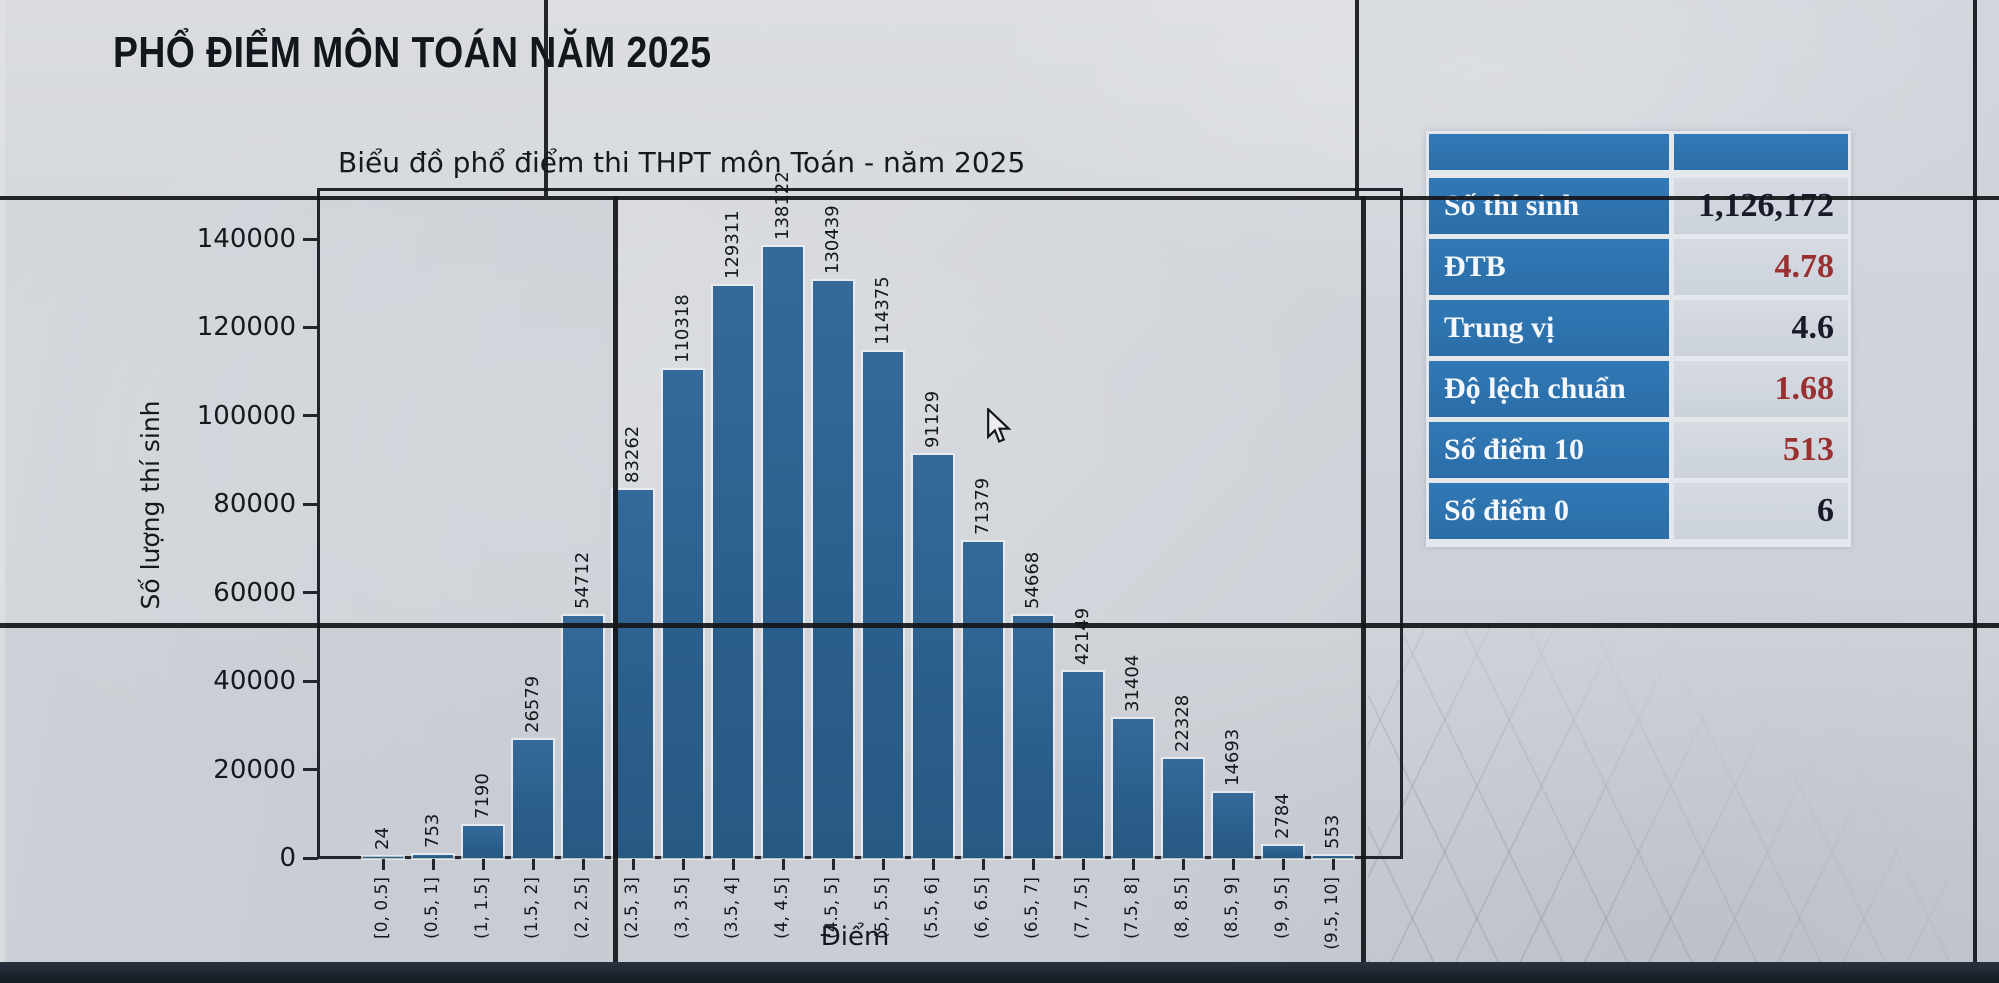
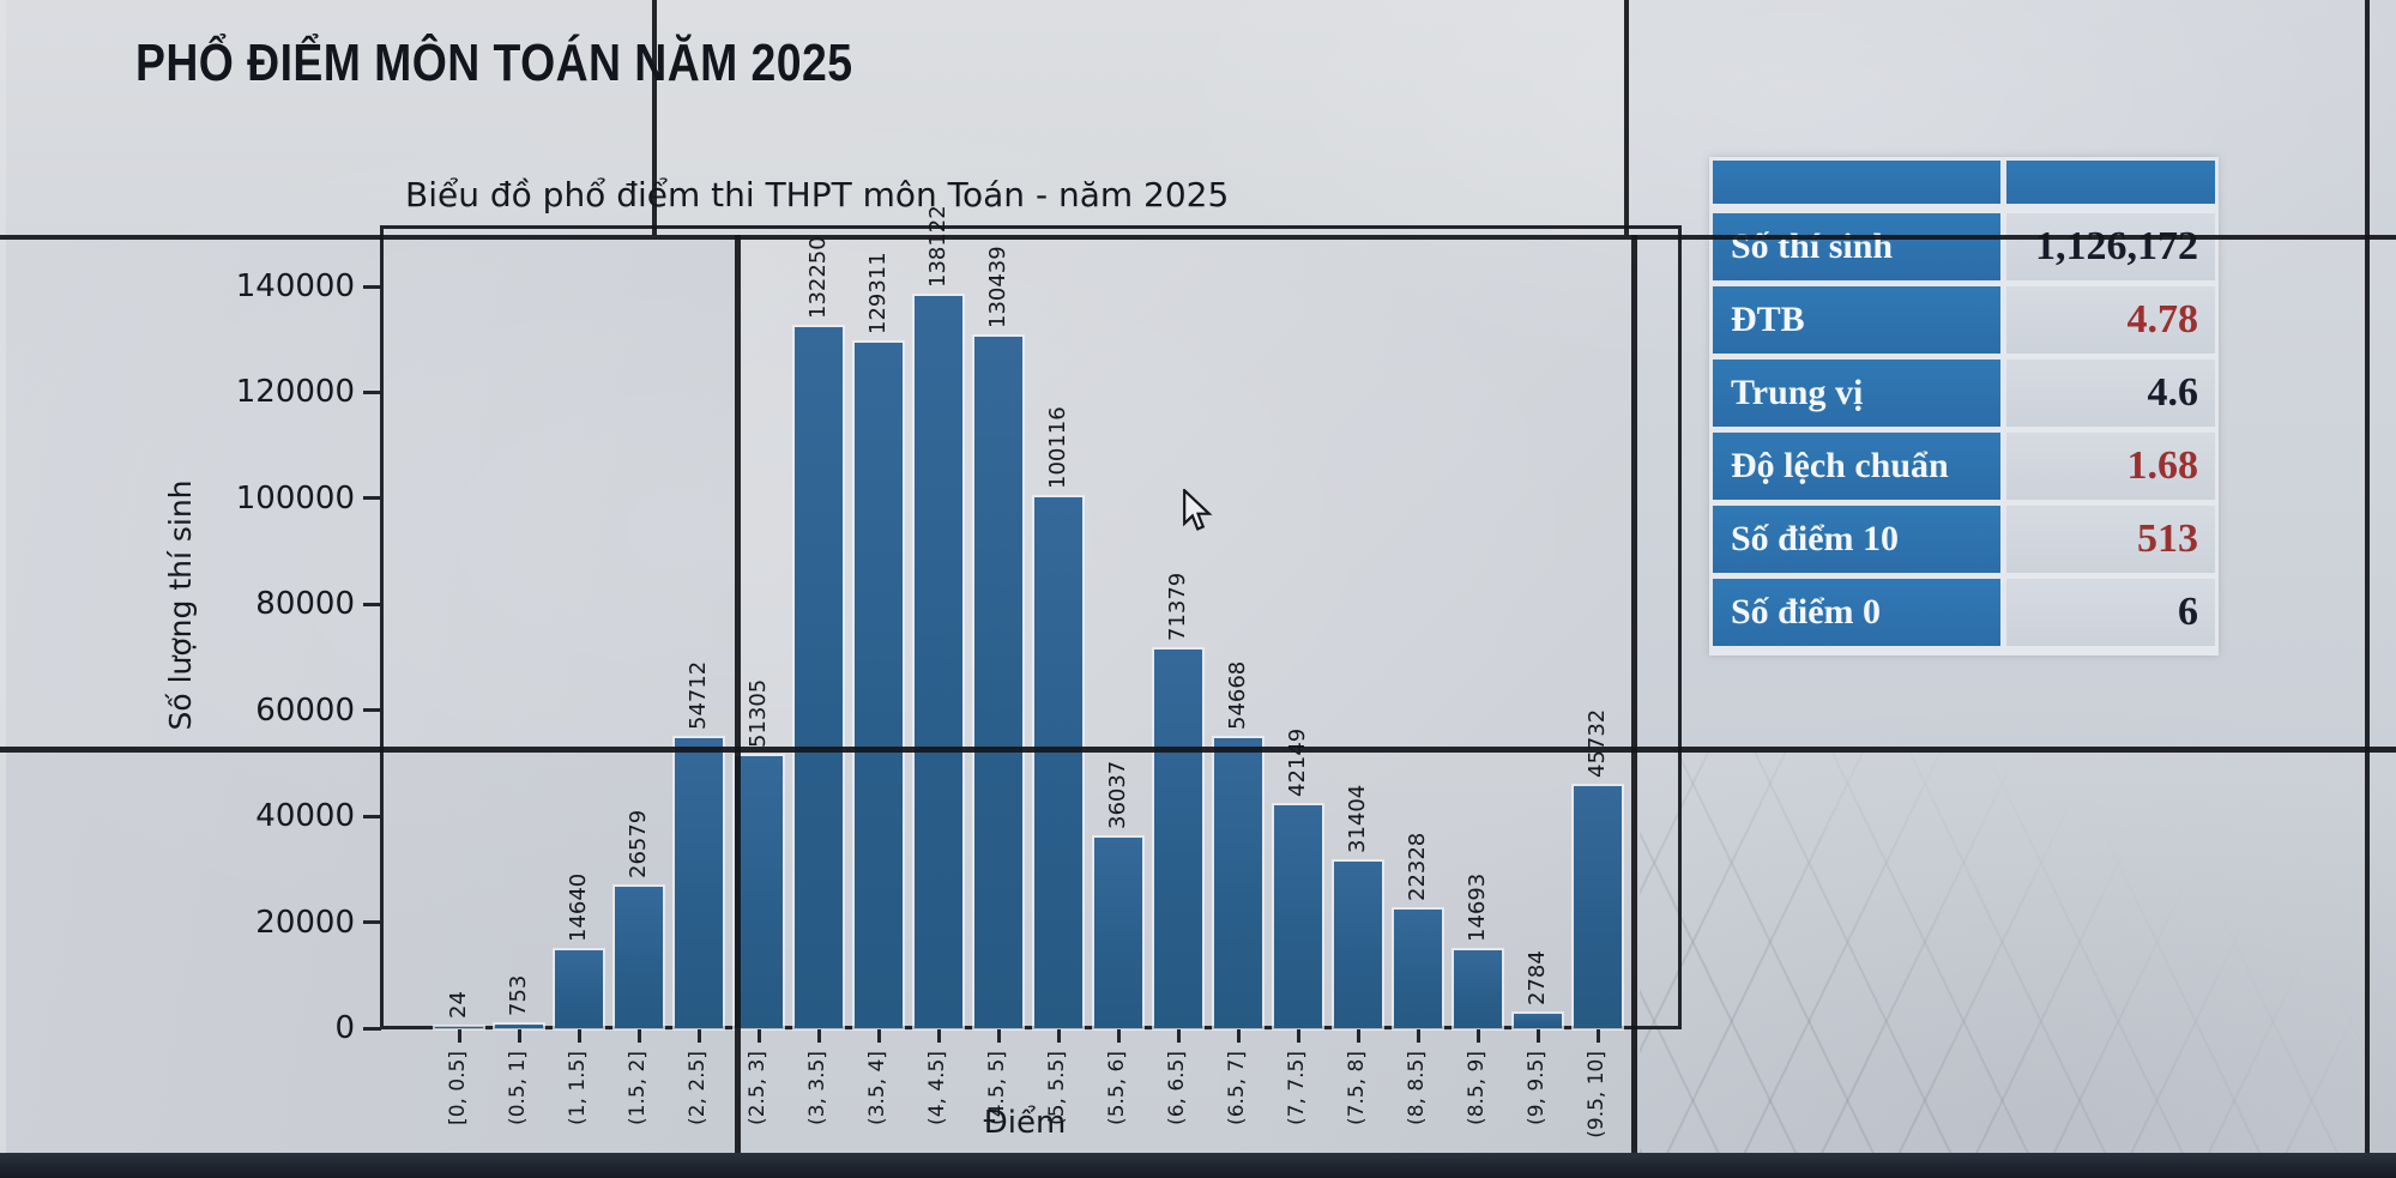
(1, 1.5]: 7190 -> 14640
(2.5, 3]: 83262 -> 51305
(3, 3.5]: 110318 -> 132250
(5, 5.5]: 114375 -> 100116
(5.5, 6]: 91129 -> 36037
(9.5, 10]: 553 -> 45732
